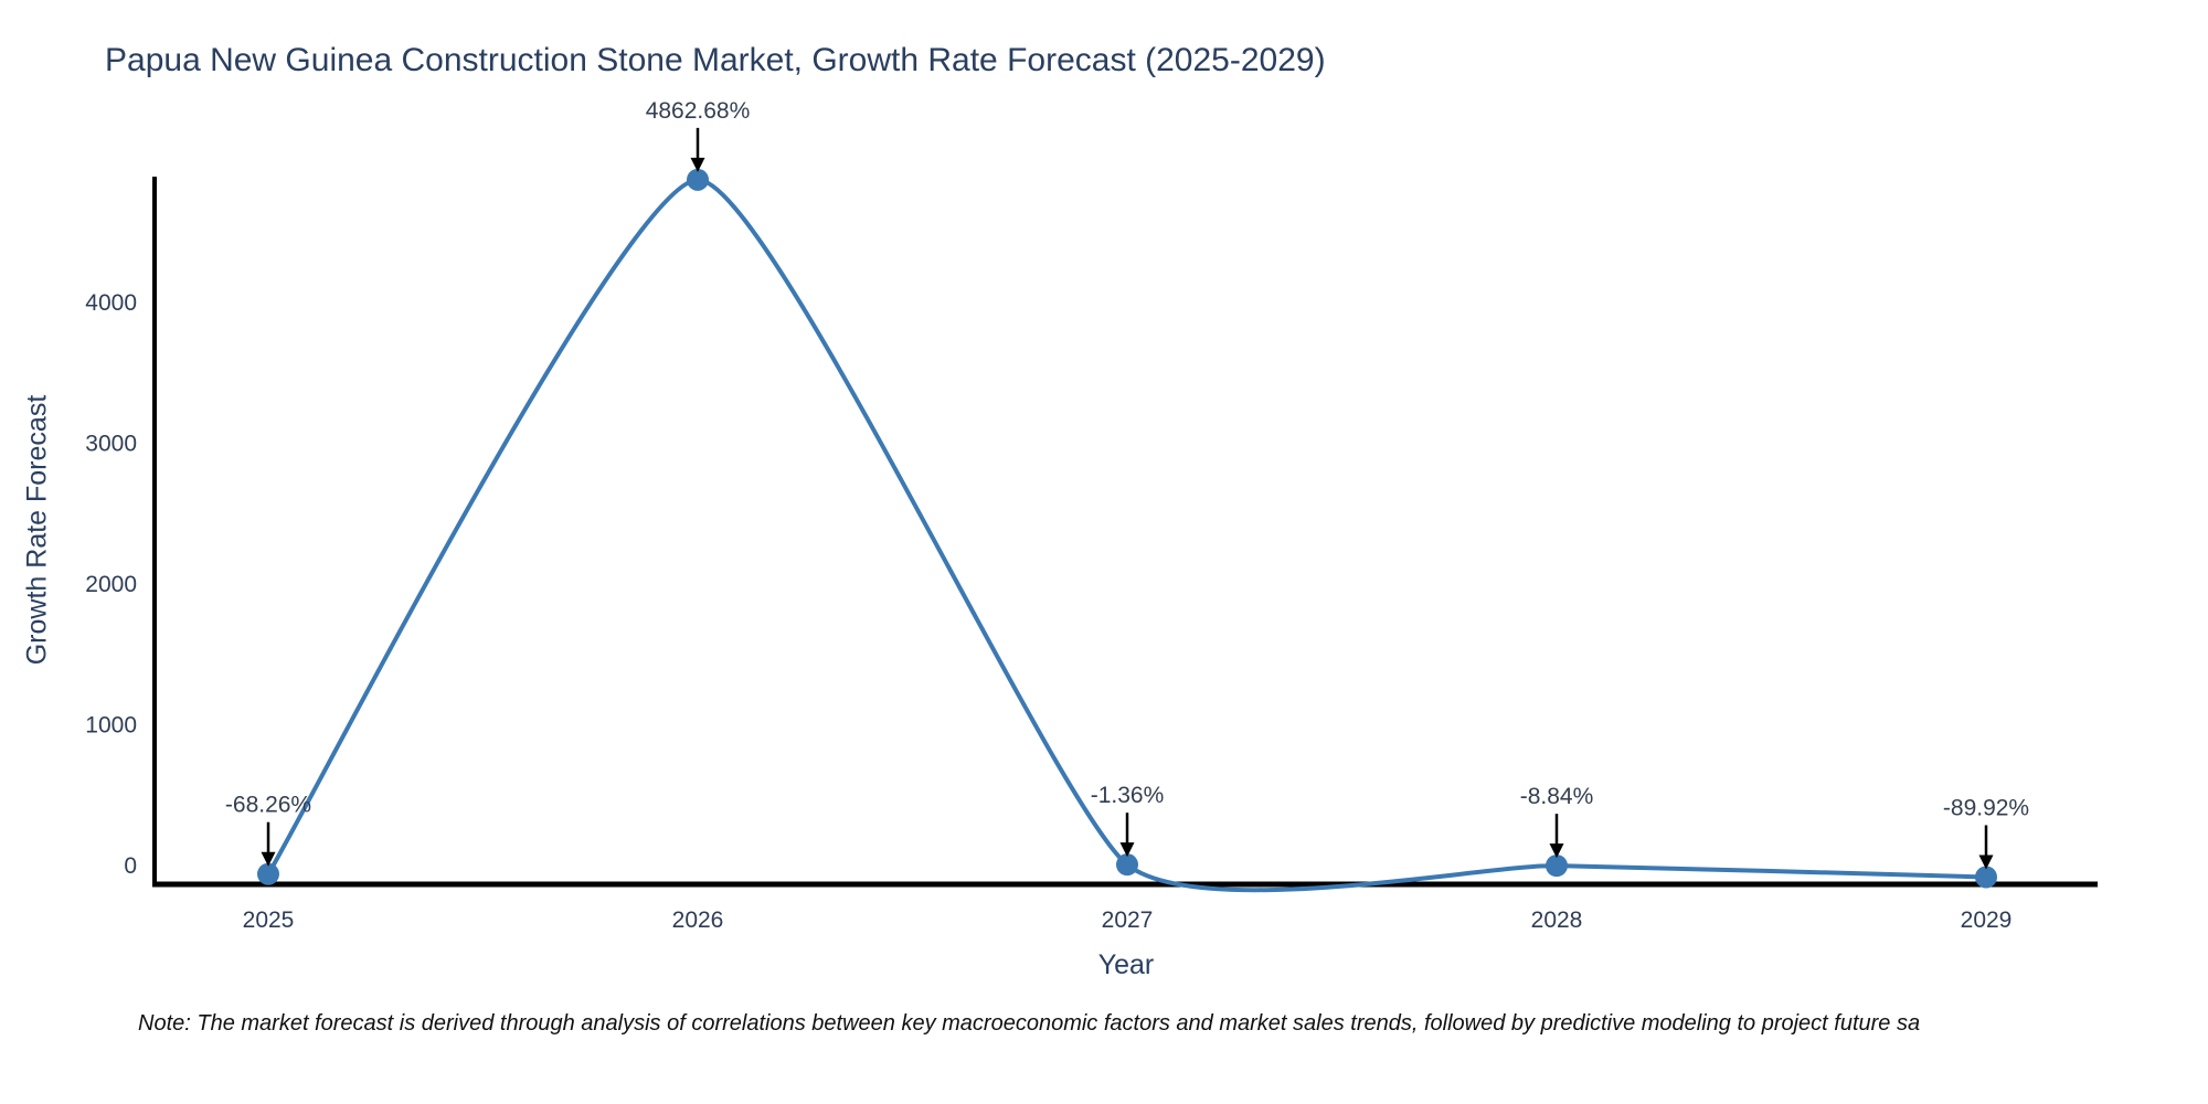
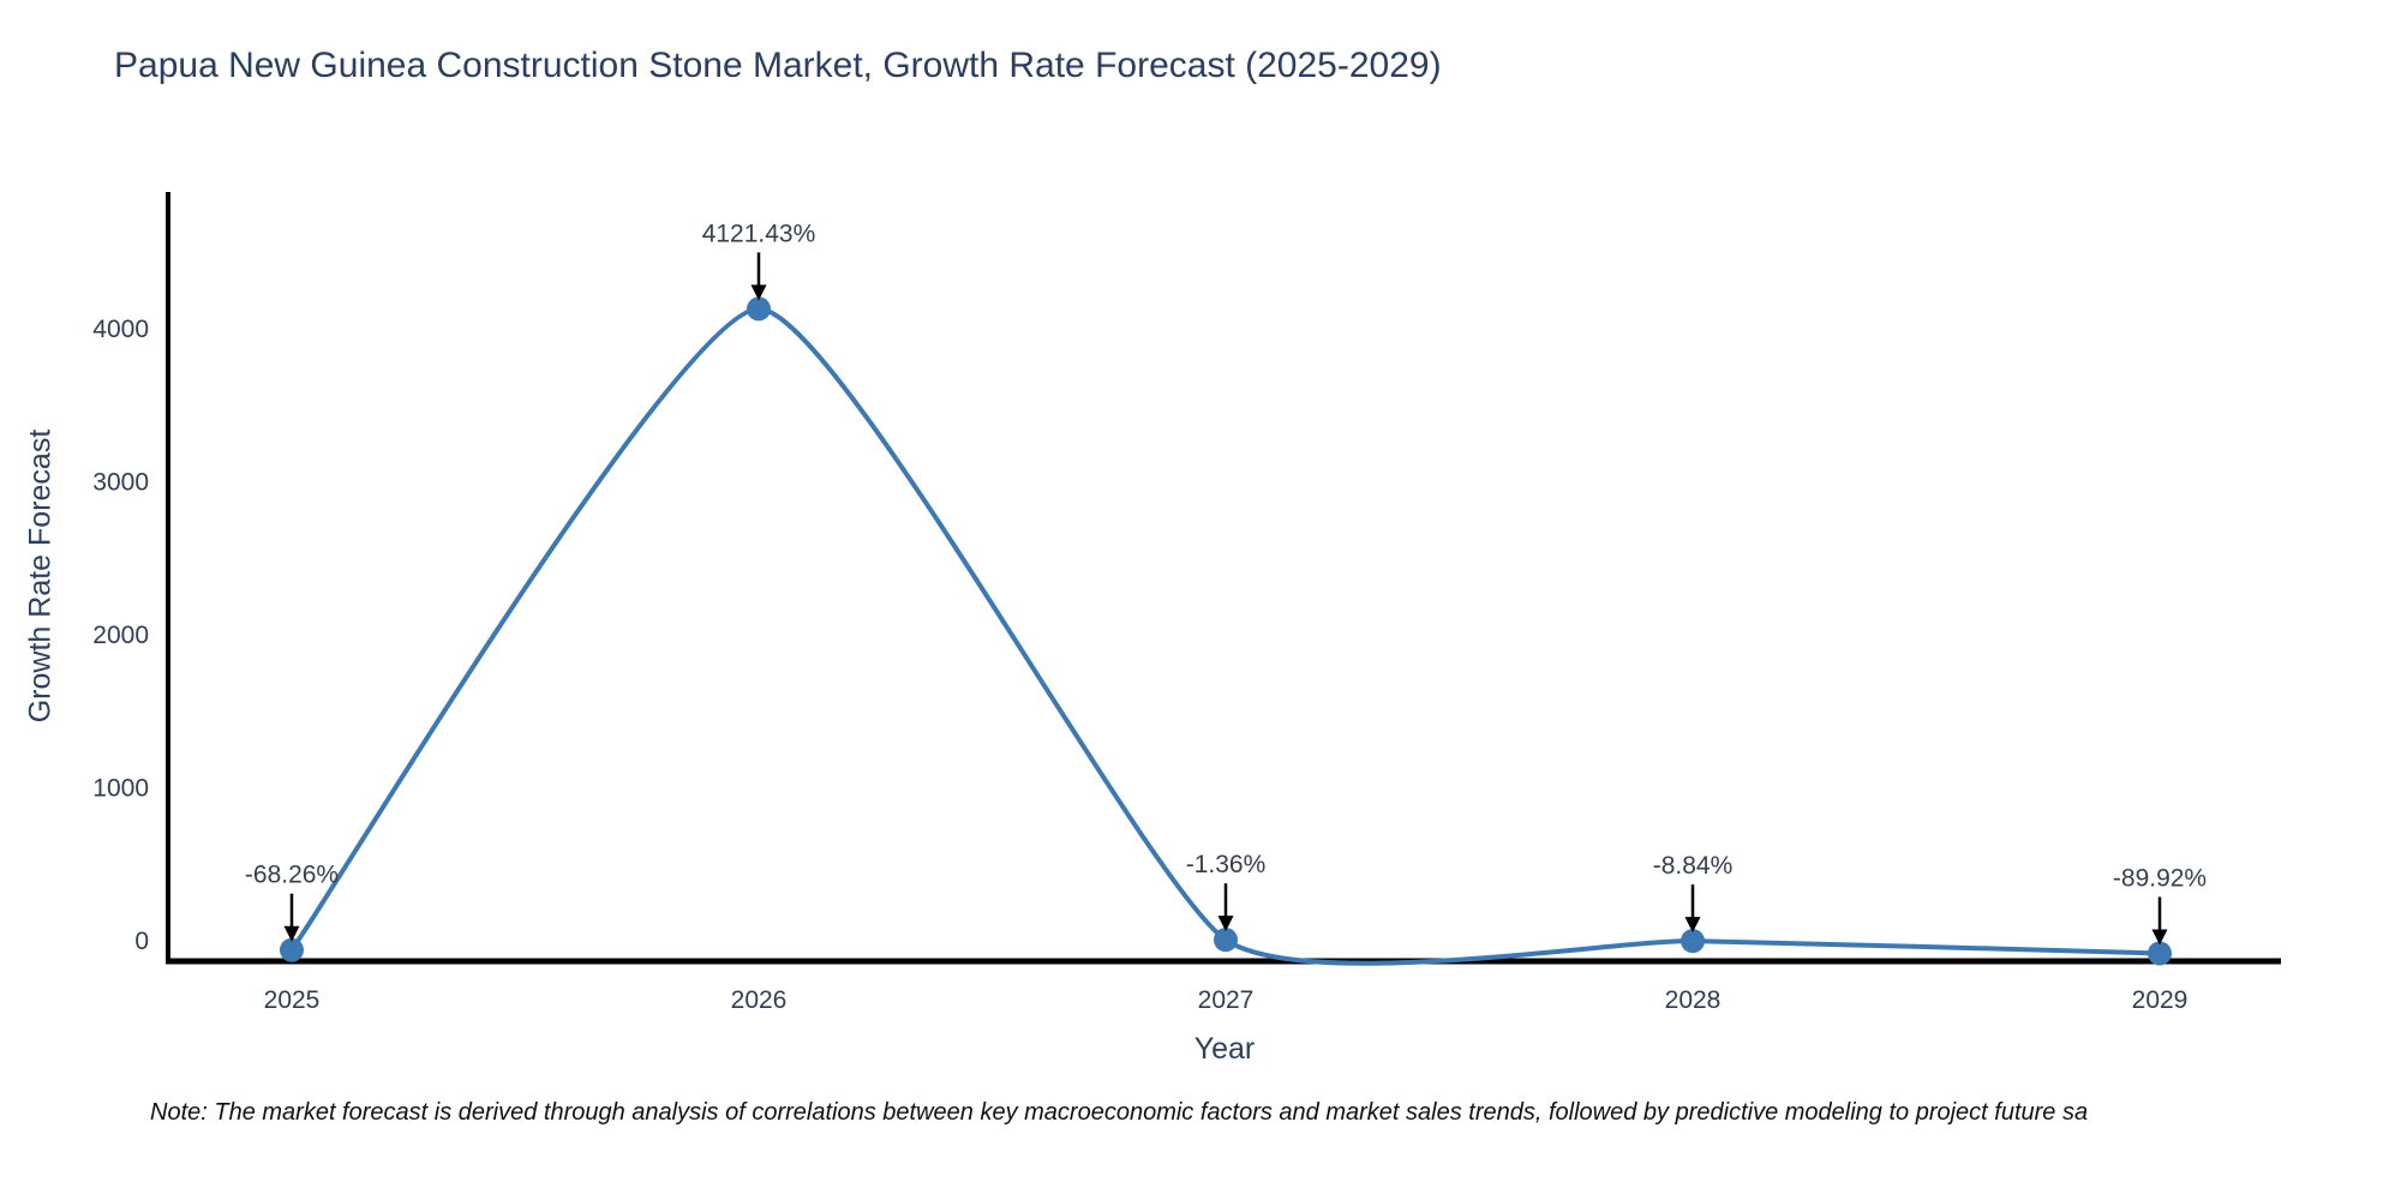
2026: 4862.68% -> 4121.43%
